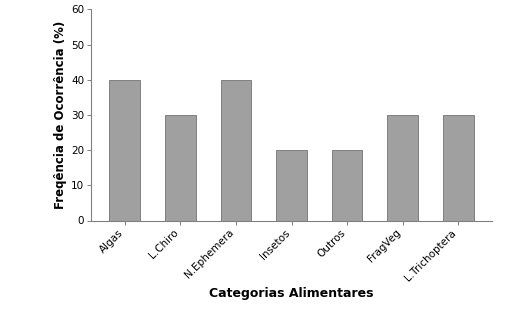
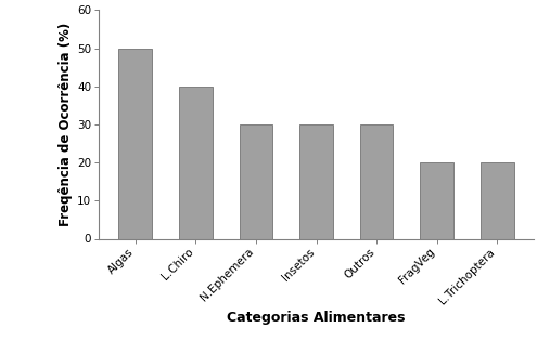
Algas: 40 -> 50
L.Chiro: 30 -> 40
N.Ephemera: 40 -> 30
Insetos: 20 -> 30
Outros: 20 -> 30
FragVeg: 30 -> 20
L.Trichoptera: 30 -> 20
